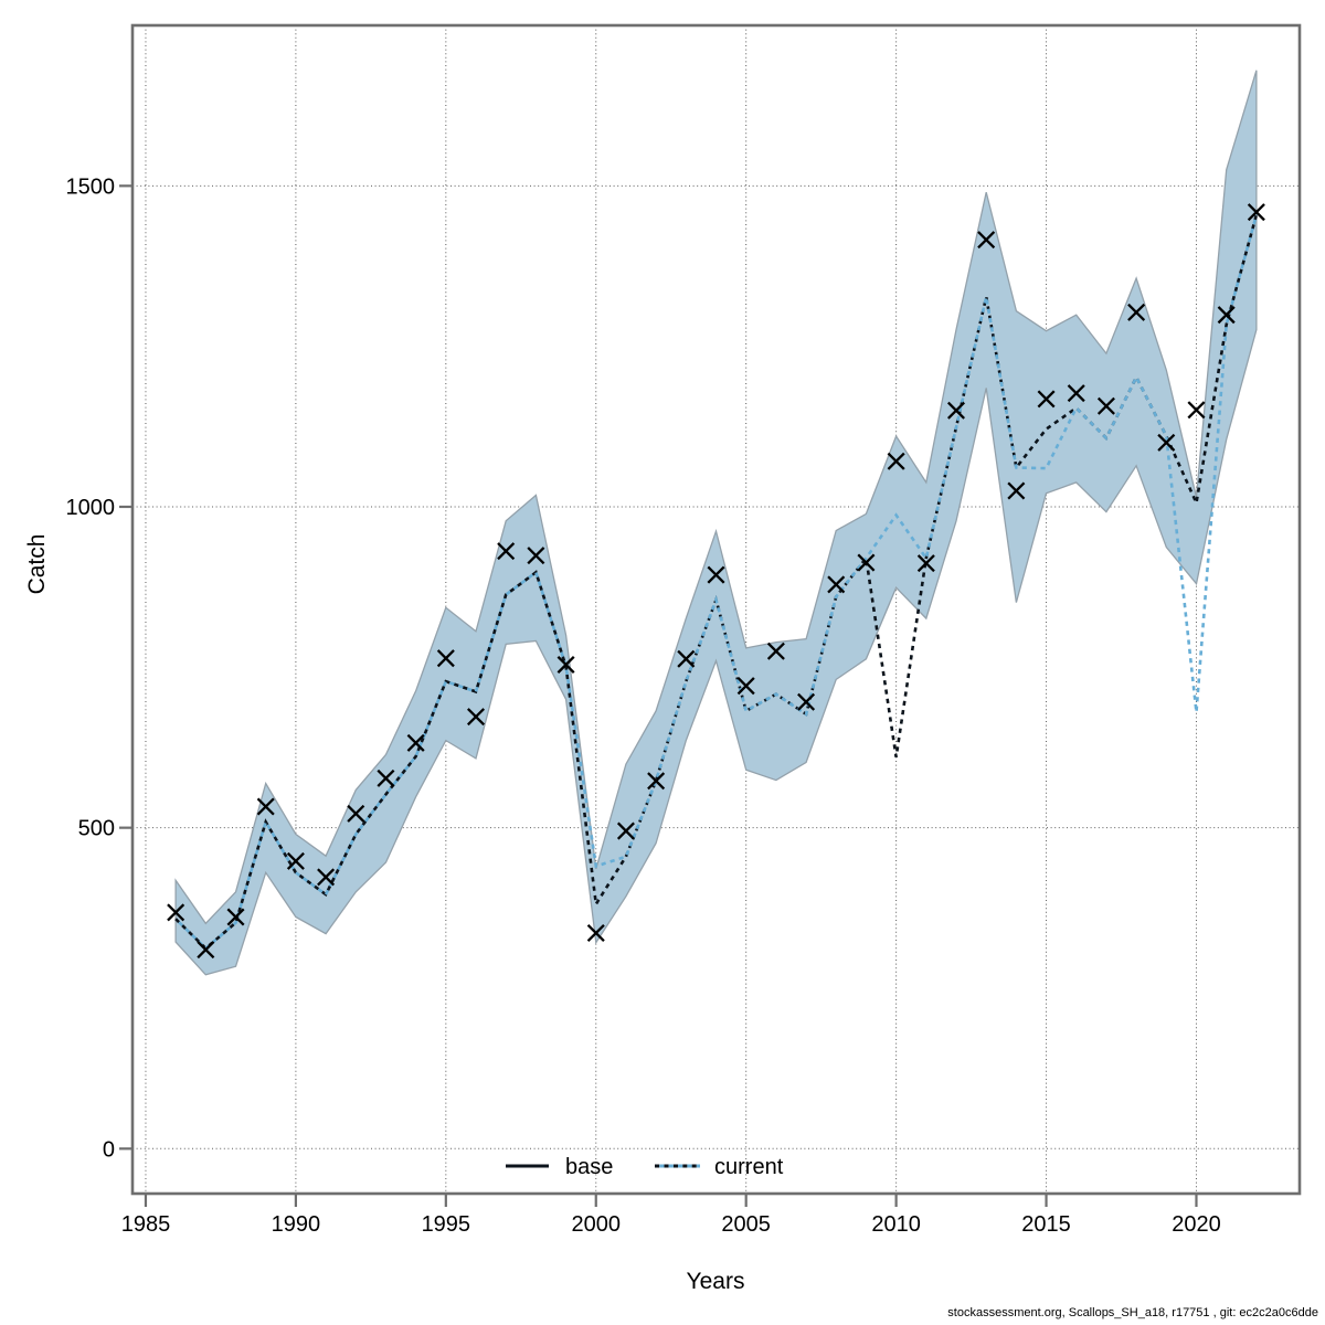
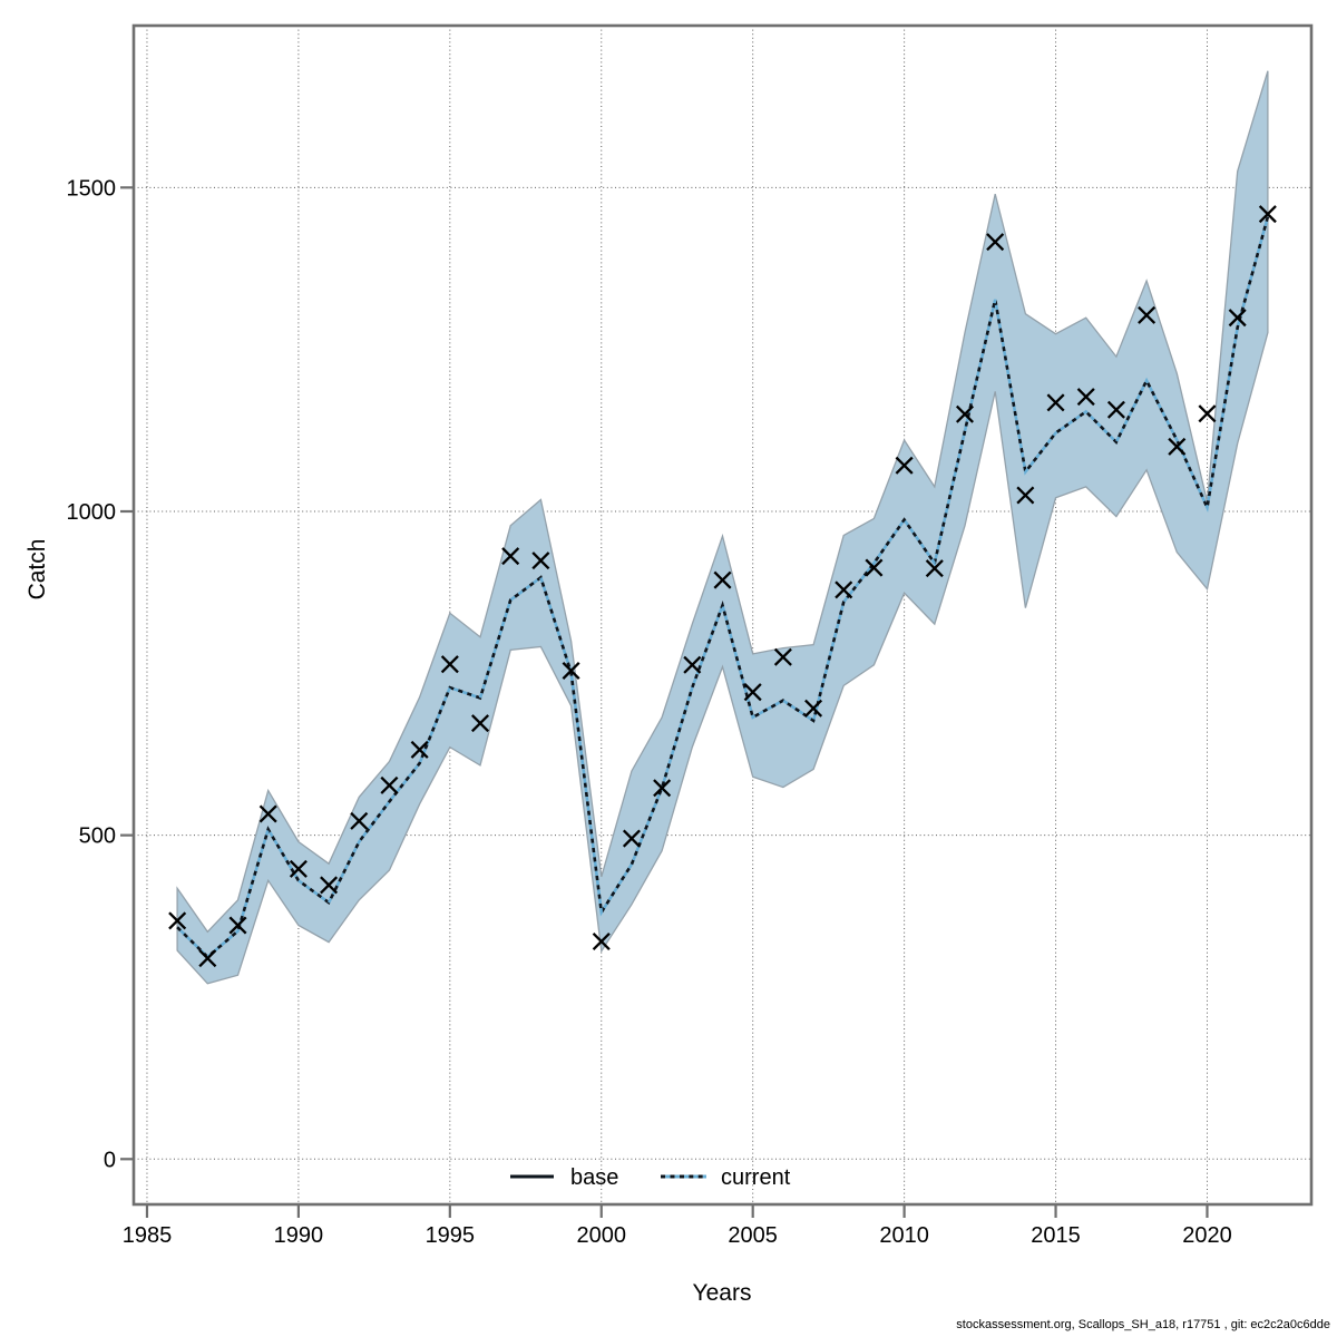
current/2000: 440 -> 380
base/2010: 610 -> 990
current/2015: 1060 -> 1120
current/2020: 680 -> 1010
